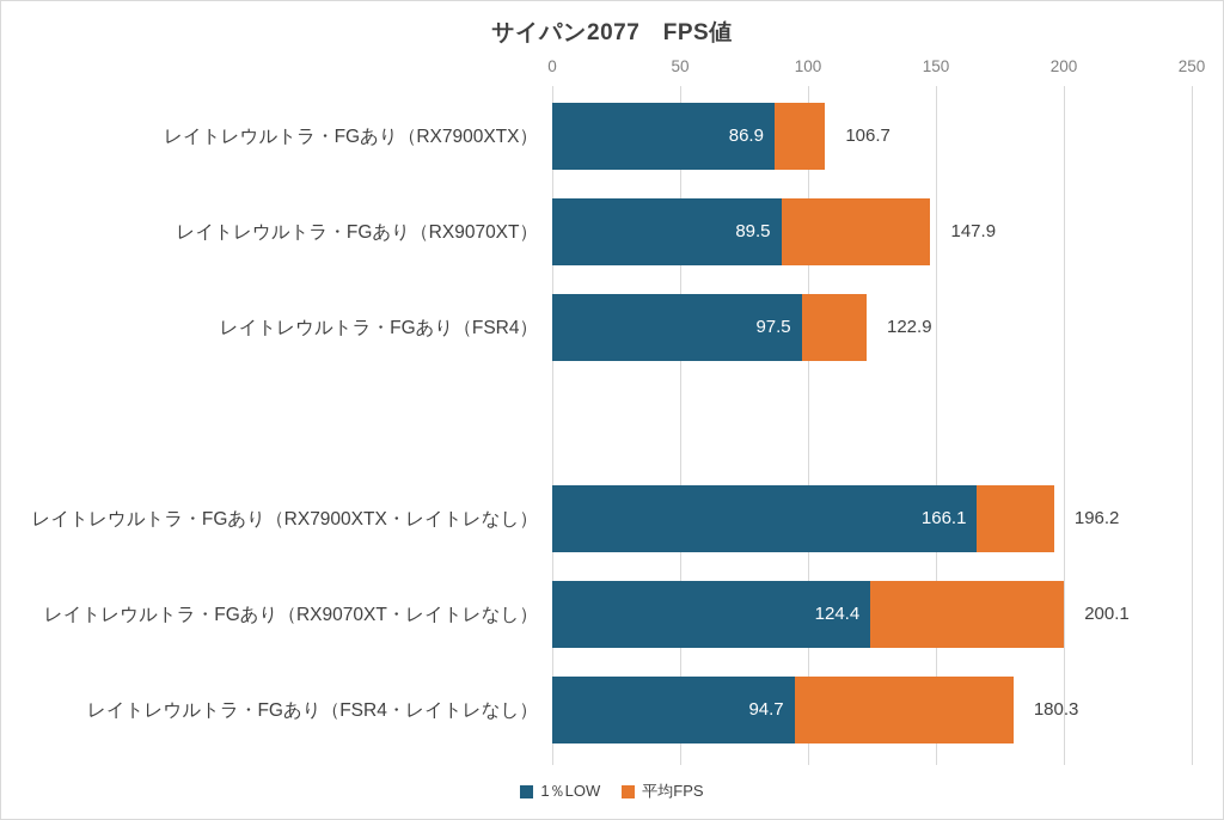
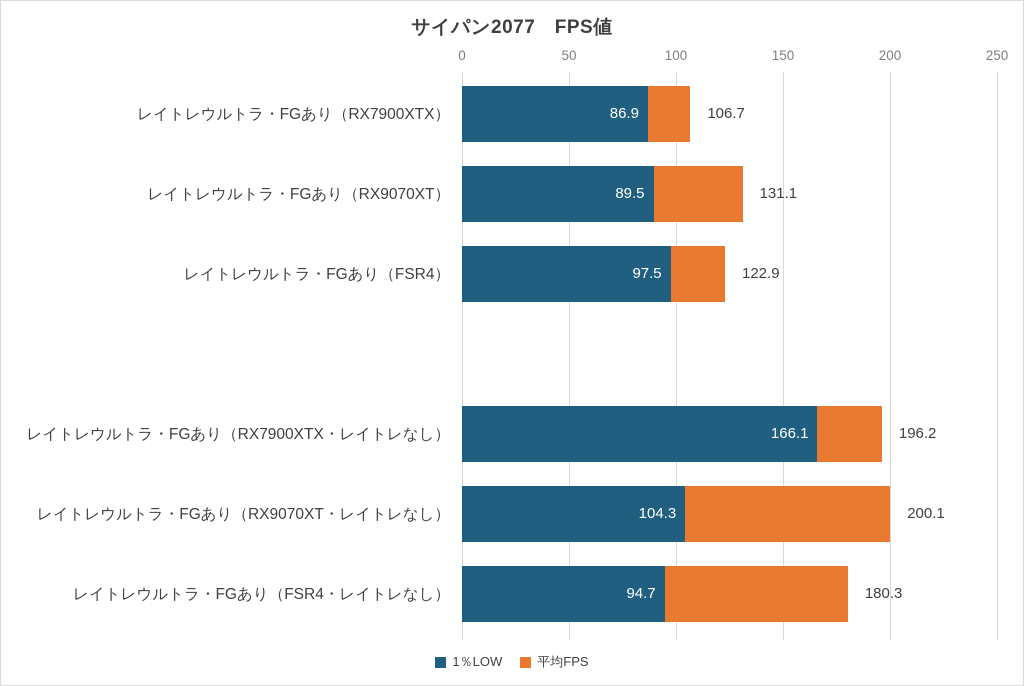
平均FPS/レイトレウルトラ・FGあり（RX9070XT）: 147.9 -> 131.1
1％LOW/レイトレウルトラ・FGあり（RX9070XT・レイトレなし）: 124.4 -> 104.3
